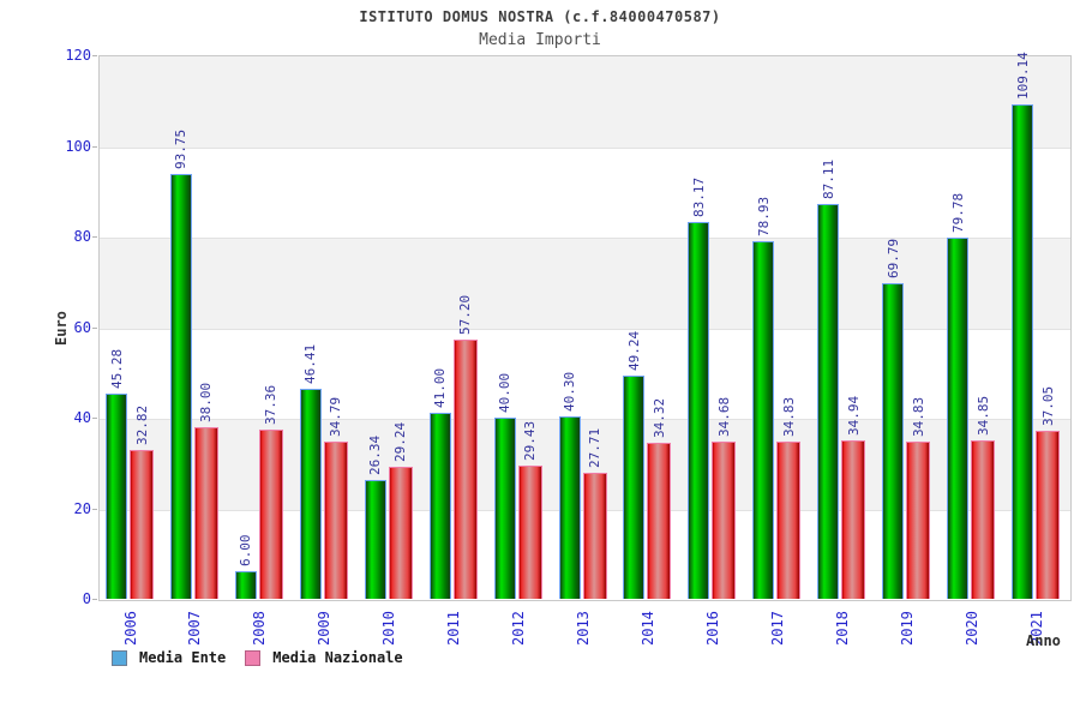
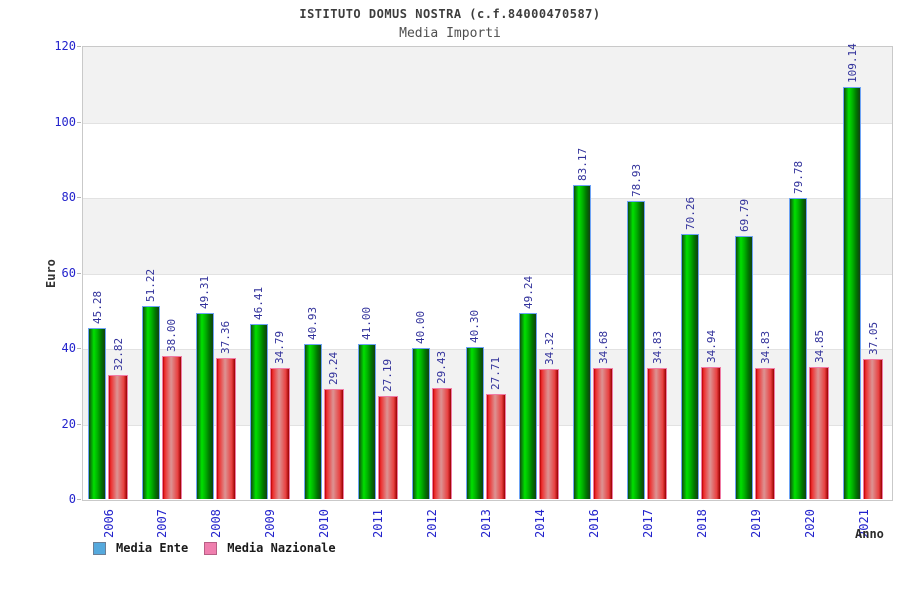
Media Ente/2007: 93.75 -> 51.22
Media Ente/2008: 6.00 -> 49.31
Media Ente/2010: 26.34 -> 40.93
Media Nazionale/2011: 57.20 -> 27.19
Media Ente/2018: 87.11 -> 70.26
